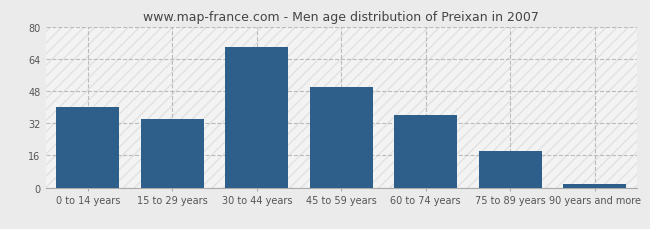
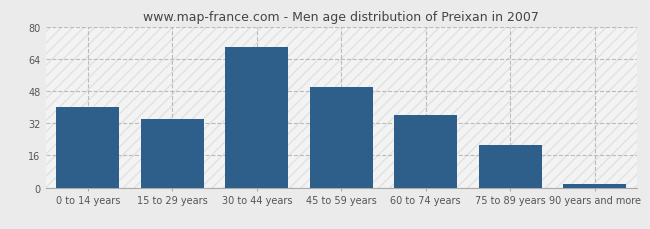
75 to 89 years: 18 -> 21
